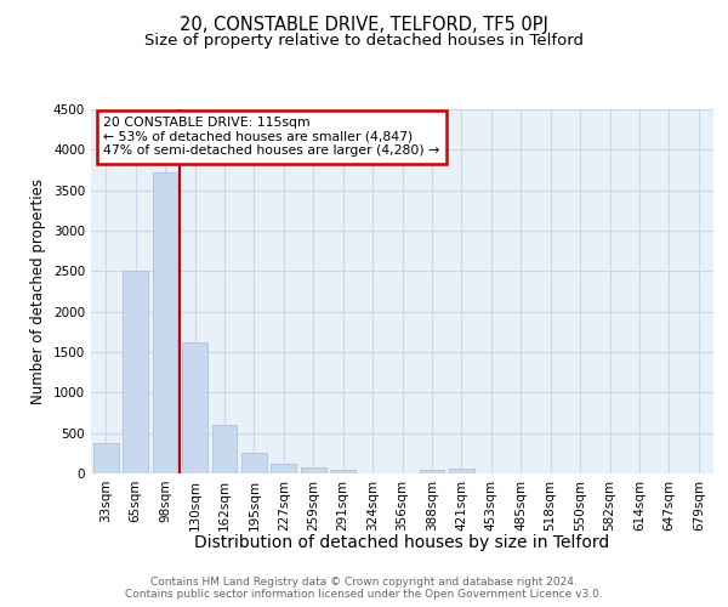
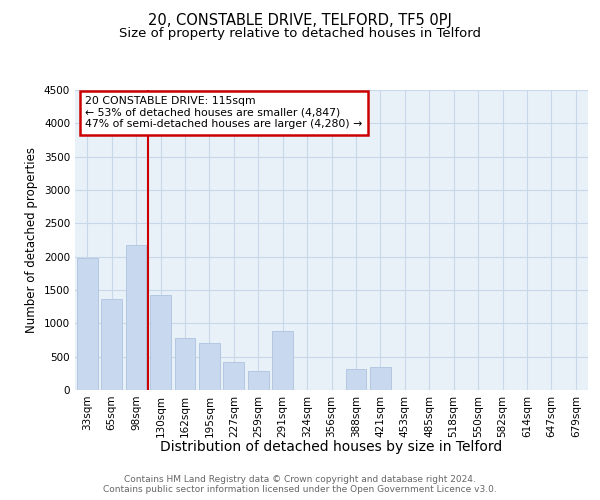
33sqm: 380 -> 1980
65sqm: 2500 -> 1360
98sqm: 3720 -> 2180
130sqm: 1620 -> 1420
162sqm: 600 -> 780
195sqm: 250 -> 700
227sqm: 120 -> 420
259sqm: 70 -> 280
291sqm: 50 -> 880
388sqm: 50 -> 320
421sqm: 60 -> 340
